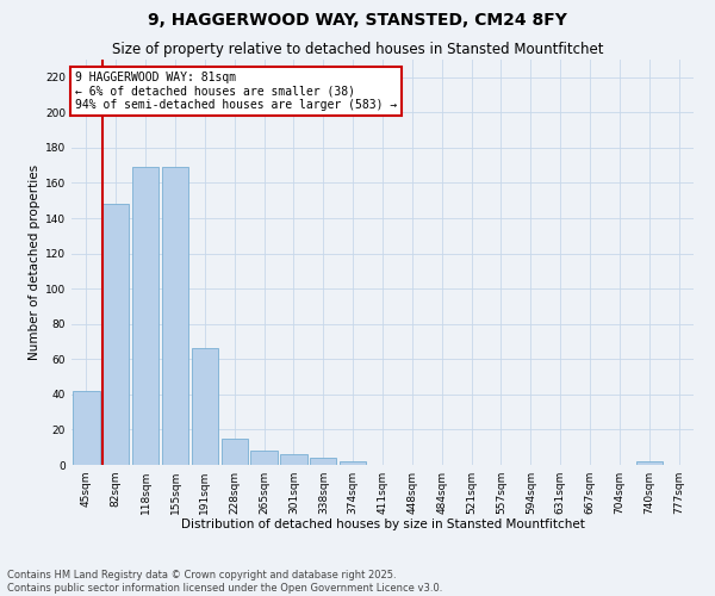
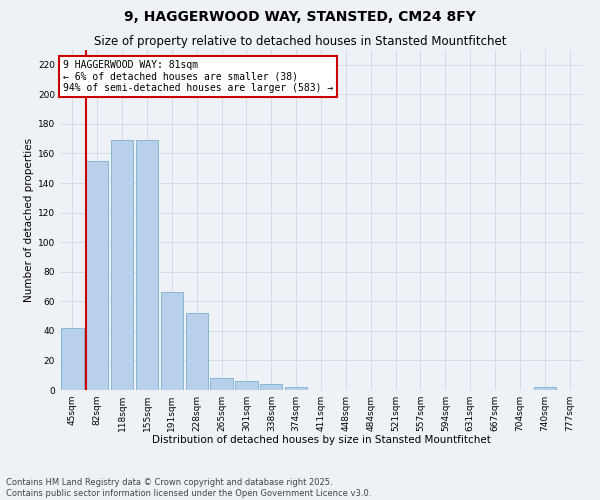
82sqm: 148 -> 155
228sqm: 15 -> 52
